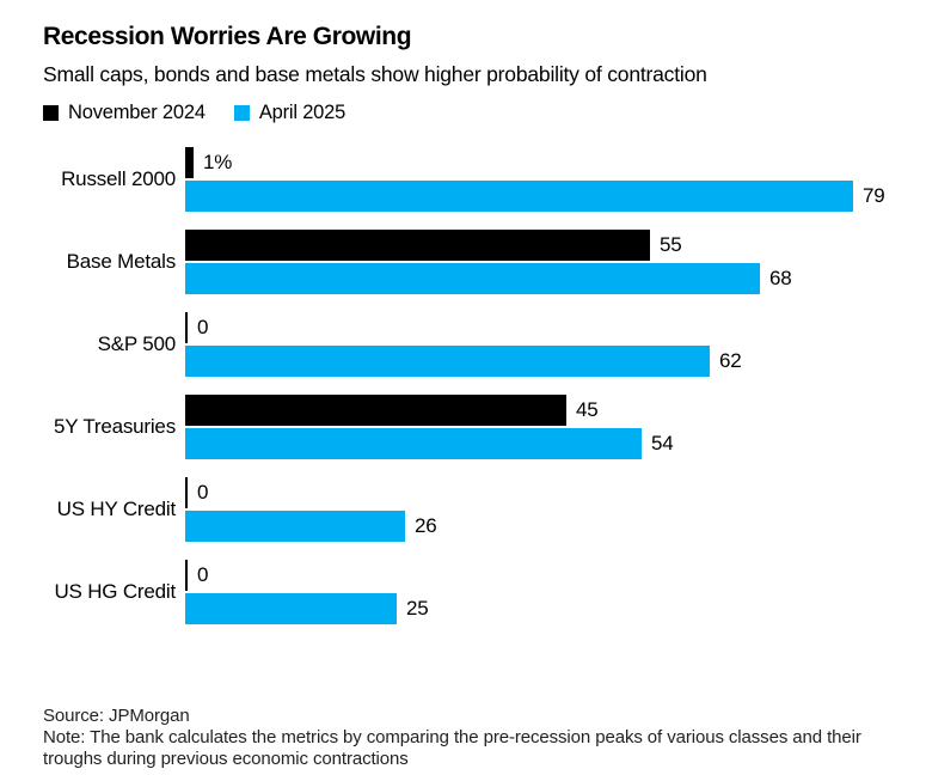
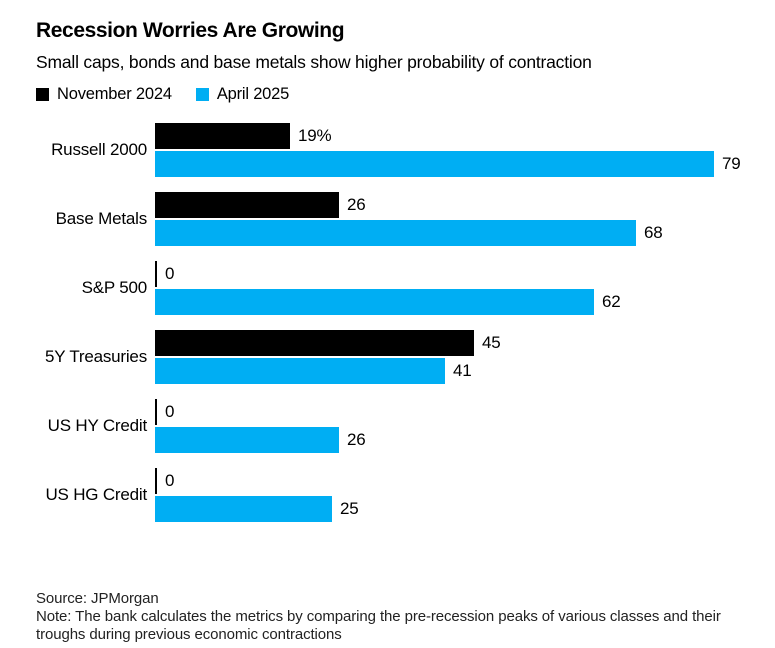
November 2024/Russell 2000: 1% -> 19%
November 2024/Base Metals: 55 -> 26
April 2025/5Y Treasuries: 54 -> 41
